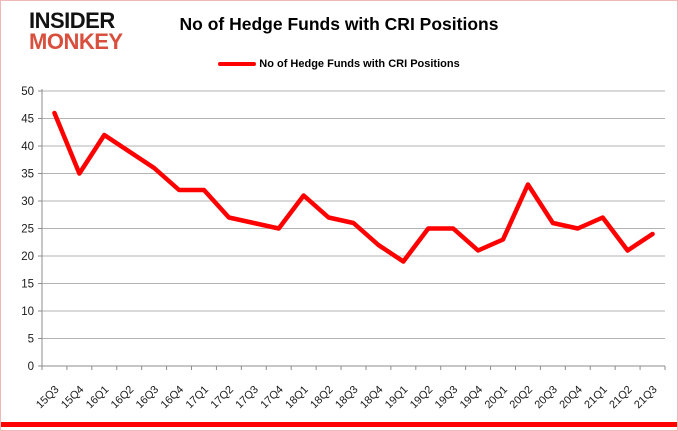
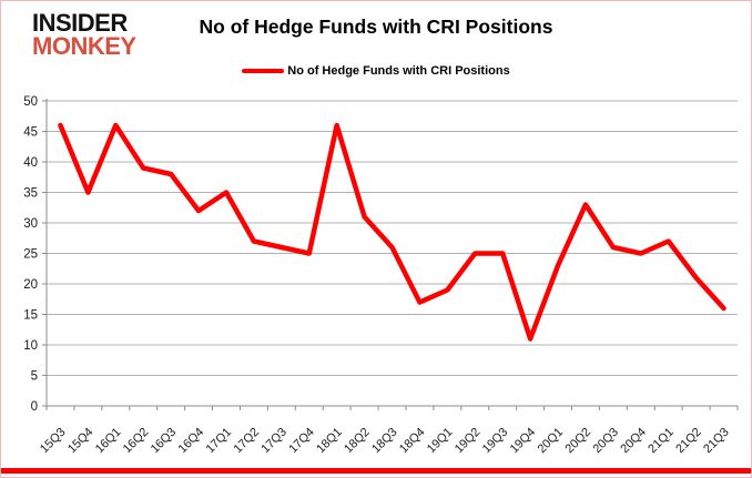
16Q1: 42 -> 46
16Q3: 36 -> 38
17Q1: 32 -> 35
18Q1: 31 -> 46
18Q2: 27 -> 31
18Q4: 22 -> 17
19Q4: 21 -> 11
21Q3: 24 -> 16
